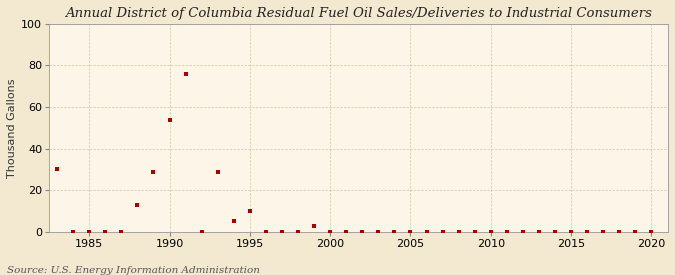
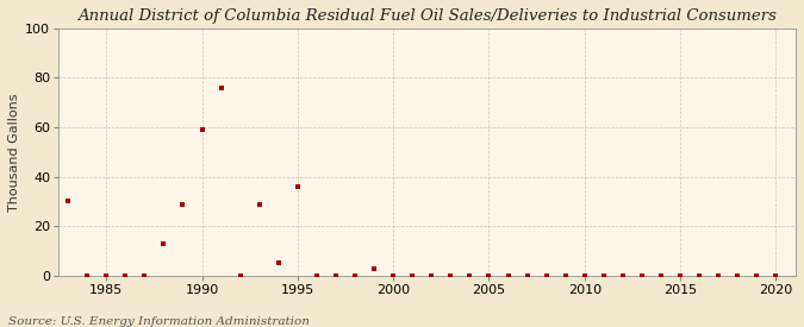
1990: 54 -> 59
1995: 10 -> 36
